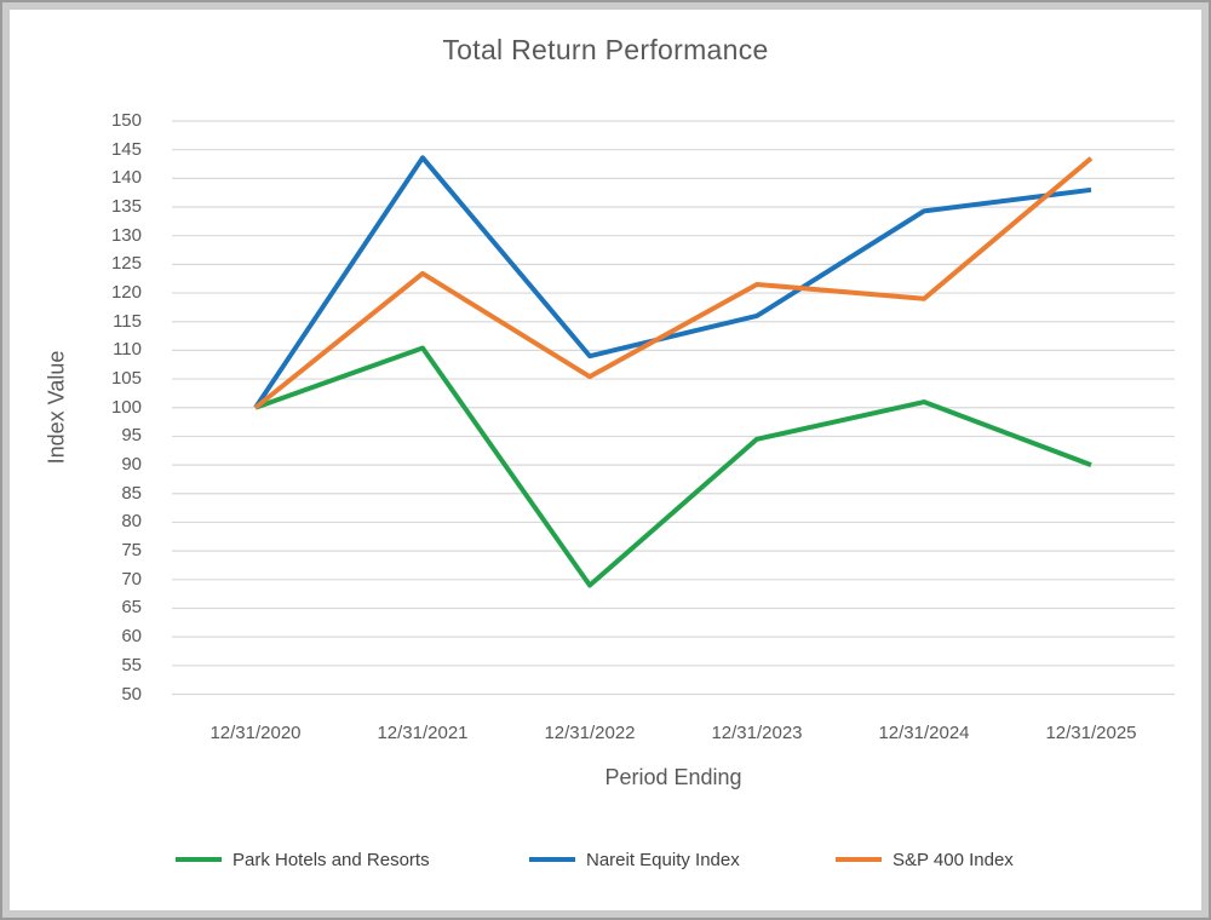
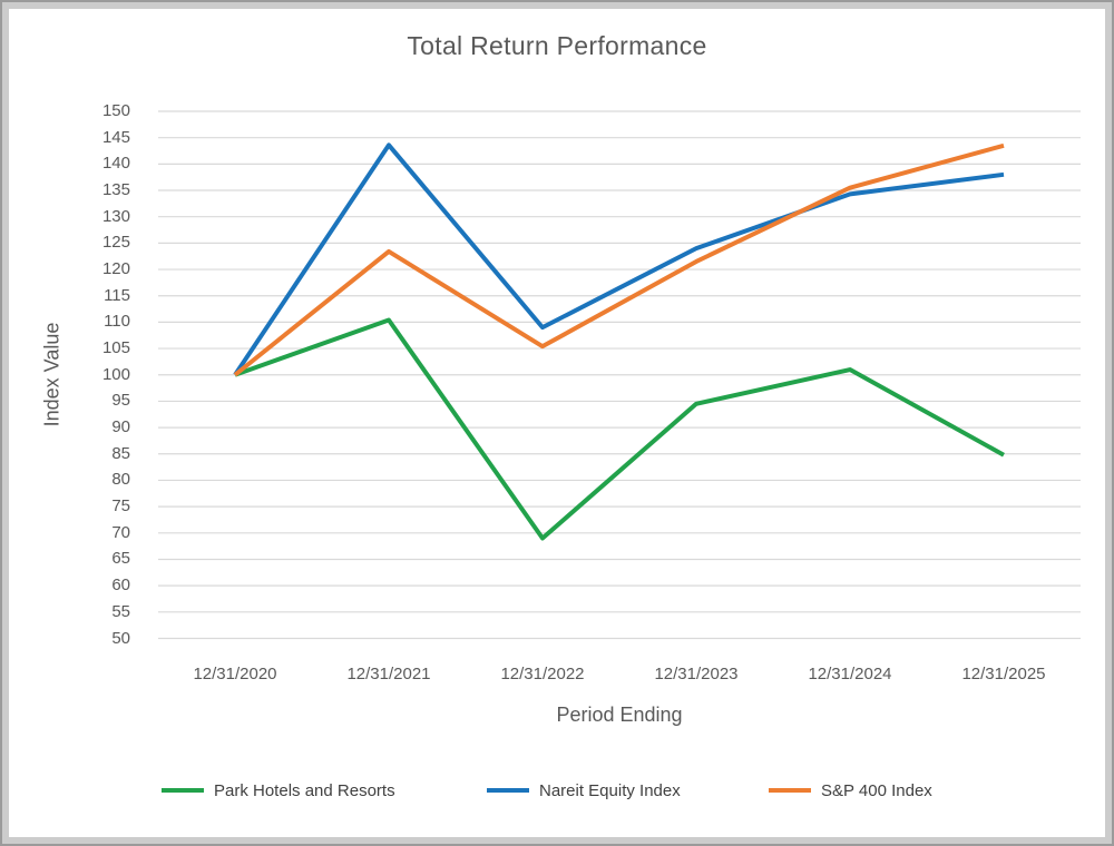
Nareit Equity Index/12/31/2023: 116 -> 124
S&P 400 Index/12/31/2024: 119 -> 136
Park Hotels and Resorts/12/31/2025: 90 -> 85
